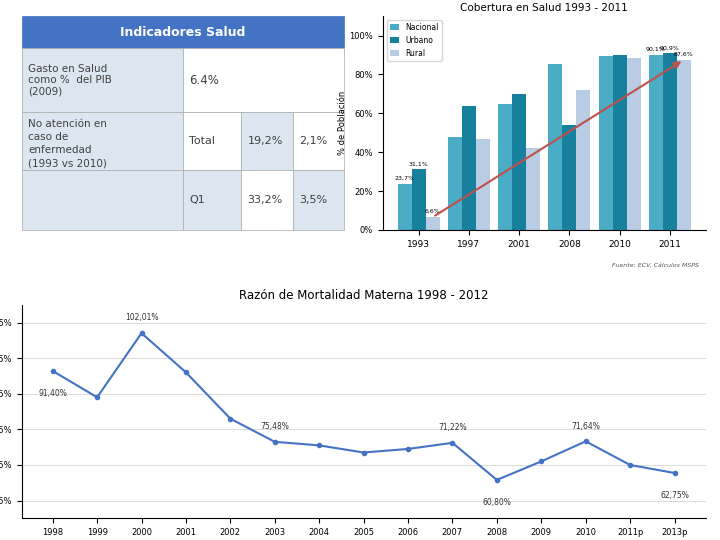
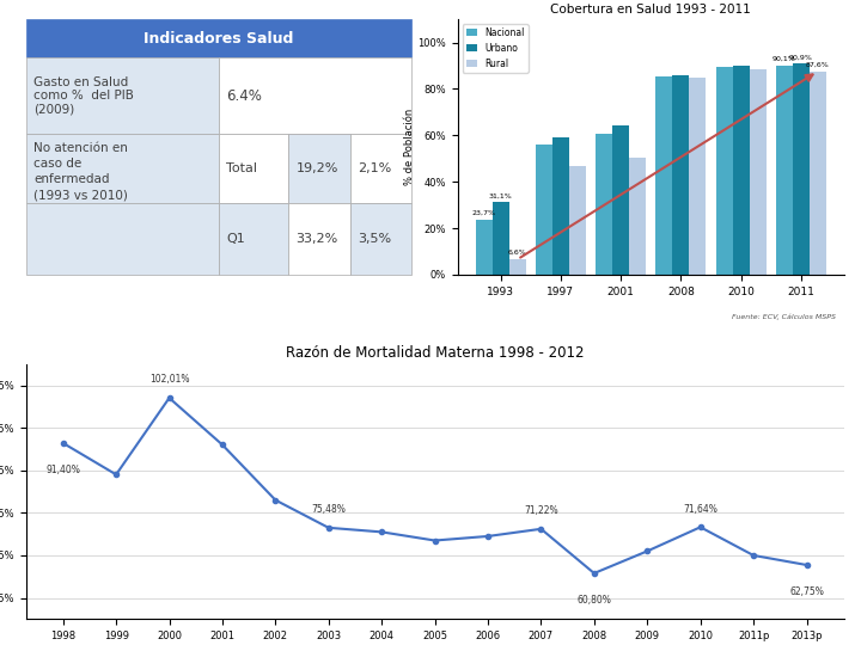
Cobertura en Salud 1993 - 2011/Nacional/1997: 48% -> 56%
Cobertura en Salud 1993 - 2011/Urbano/1997: 64% -> 59%
Cobertura en Salud 1993 - 2011/Nacional/2001: 65% -> 60%
Cobertura en Salud 1993 - 2011/Urbano/2001: 70% -> 64%
Cobertura en Salud 1993 - 2011/Rural/2001: 42% -> 50%
Cobertura en Salud 1993 - 2011/Urbano/2008: 54% -> 86%
Cobertura en Salud 1993 - 2011/Rural/2008: 72% -> 85%
